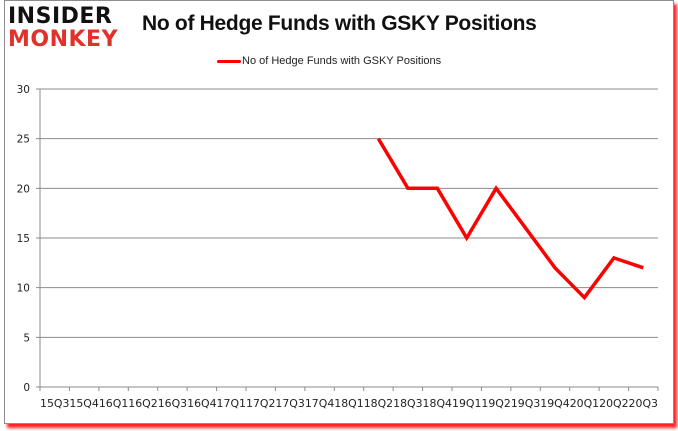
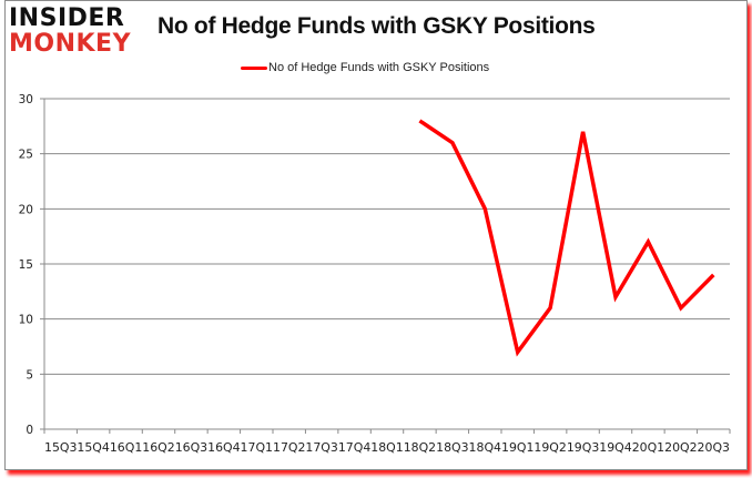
18Q2: 25 -> 28
18Q3: 20 -> 26
19Q1: 15 -> 7
19Q2: 20 -> 11
19Q3: 16 -> 27
20Q1: 9 -> 17
20Q2: 13 -> 11
20Q3: 12 -> 14
